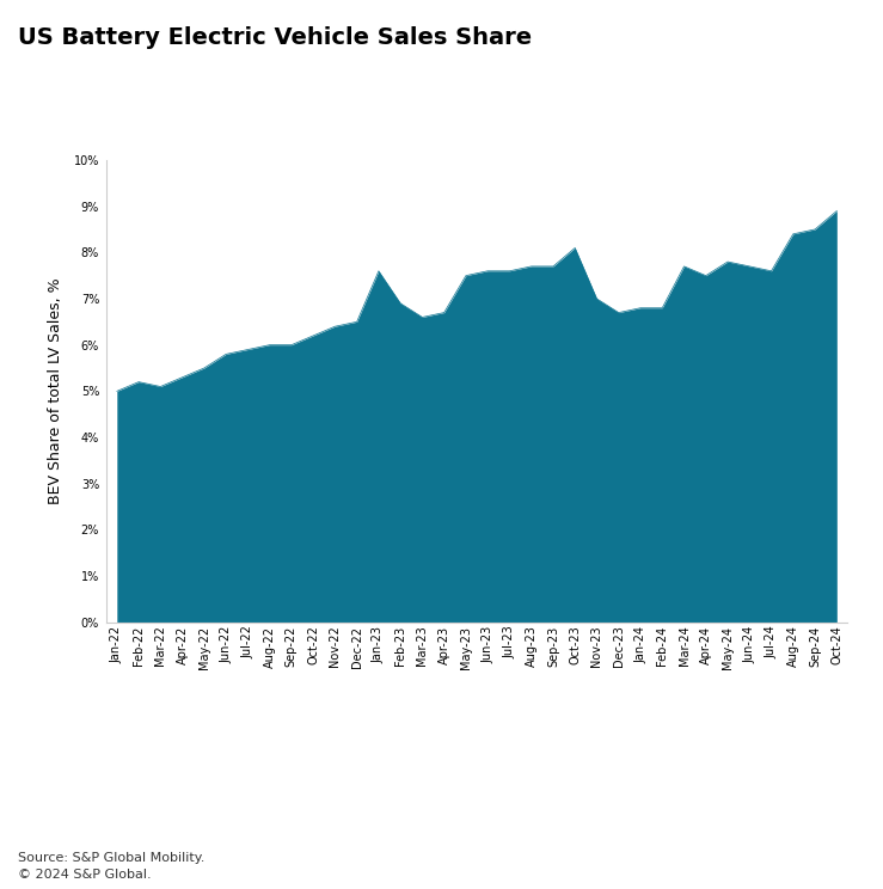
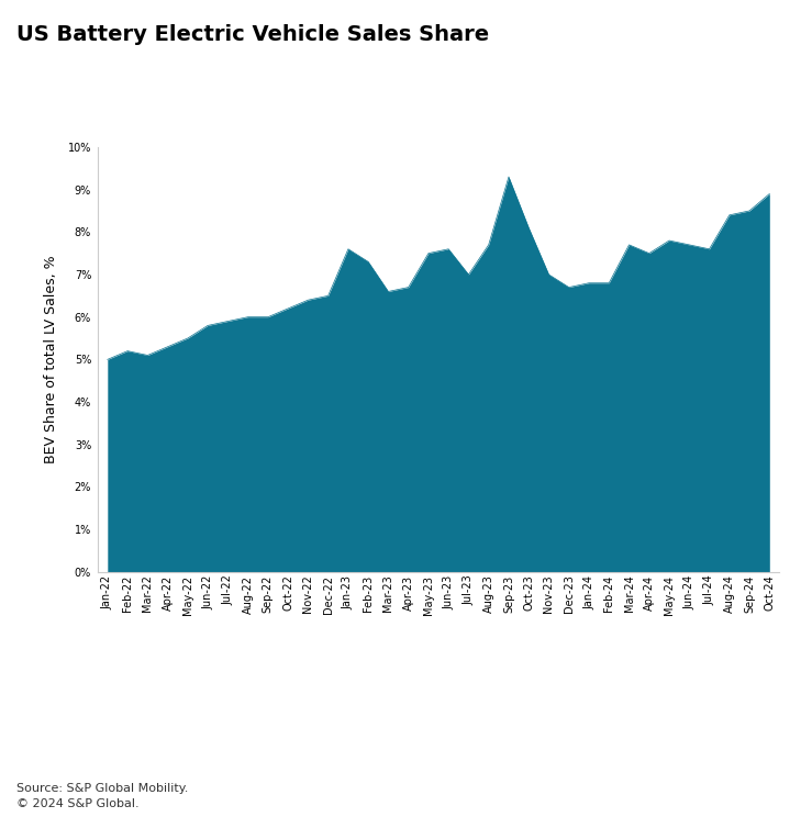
Feb-23: 6.9% -> 7.3%
Jul-23: 7.6% -> 7.0%
Sep-23: 7.7% -> 9.3%
